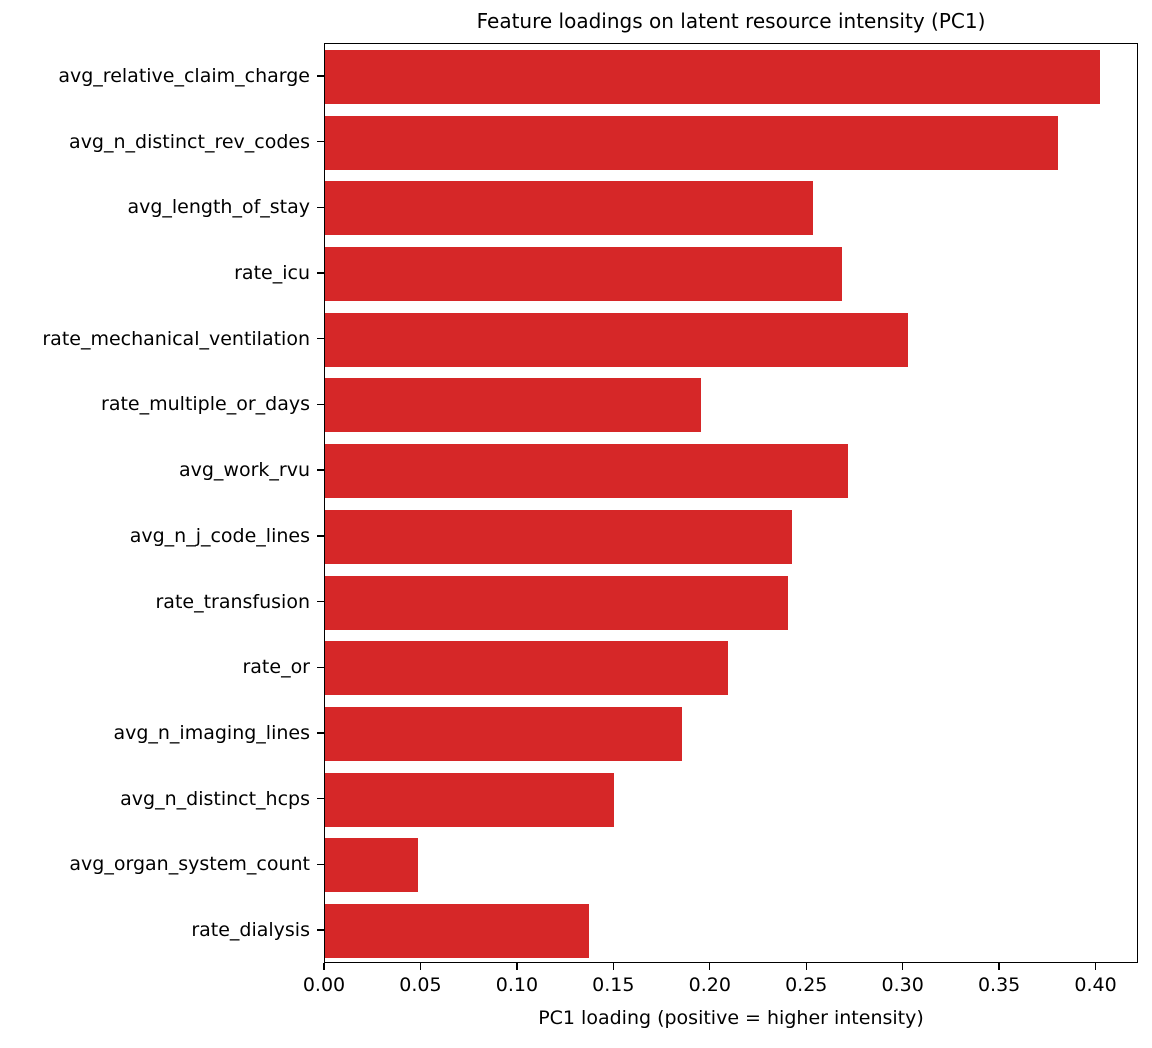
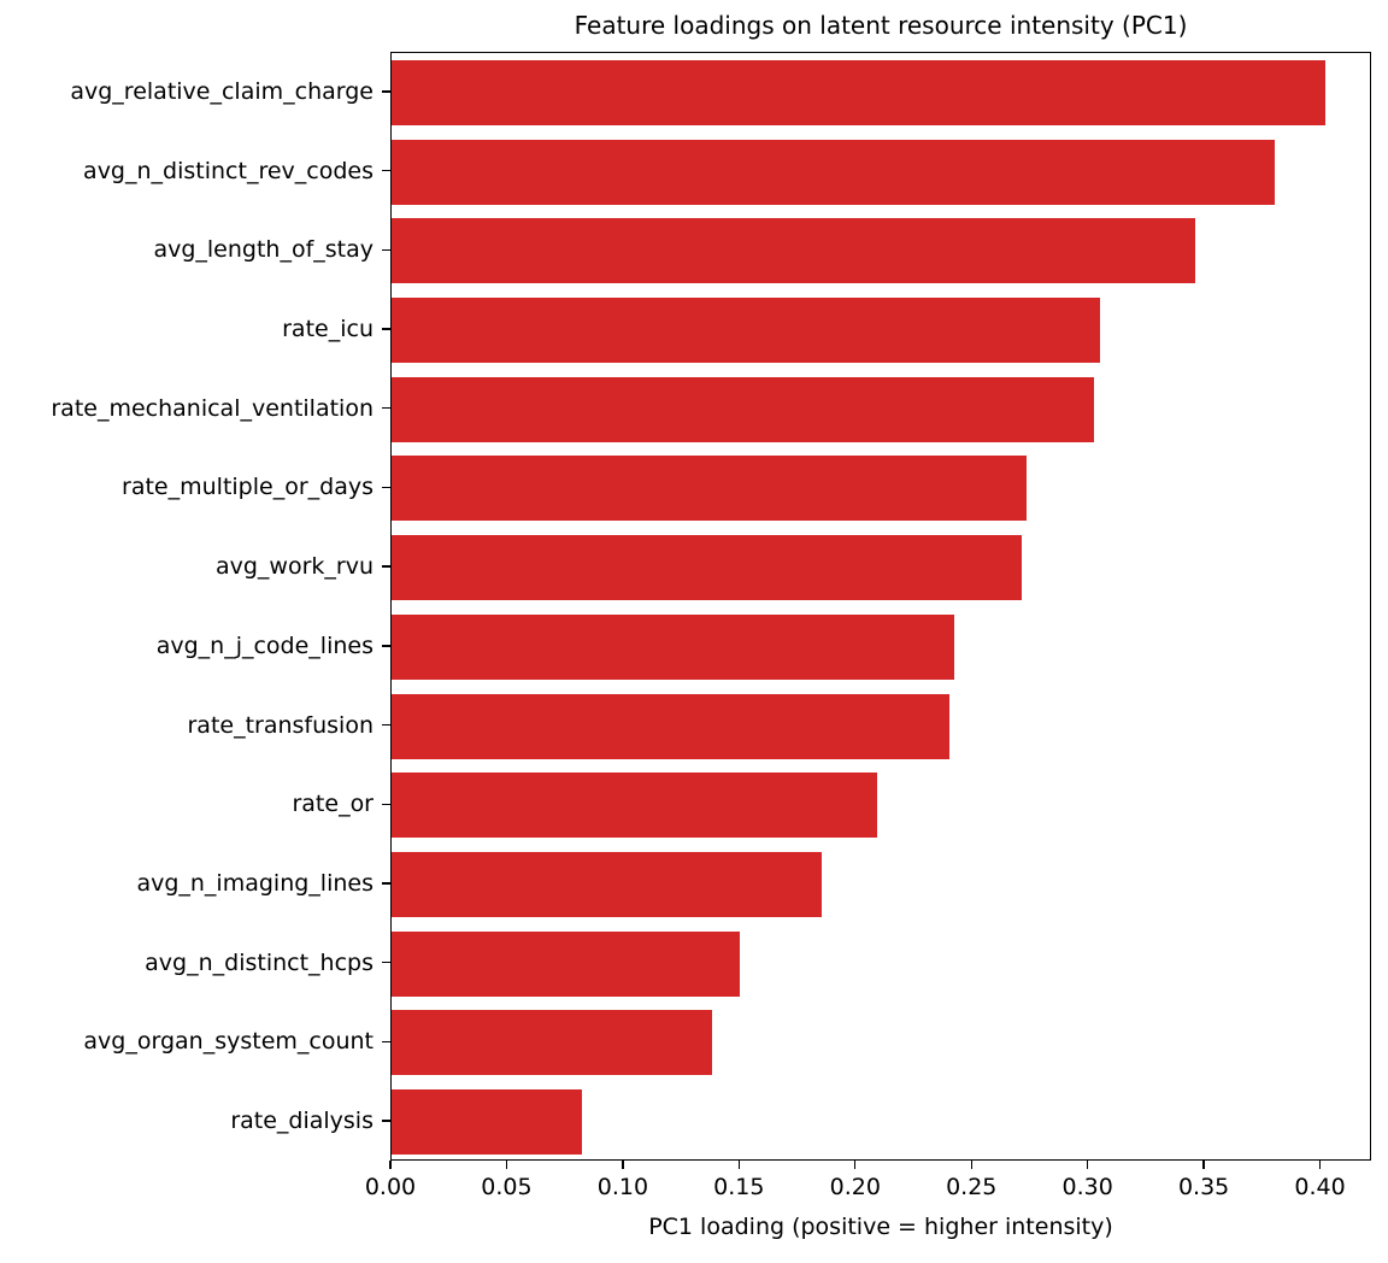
avg_length_of_stay: 0.253 -> 0.346
rate_icu: 0.268 -> 0.305
rate_multiple_or_days: 0.195 -> 0.273
avg_organ_system_count: 0.048 -> 0.138
rate_dialysis: 0.137 -> 0.082
